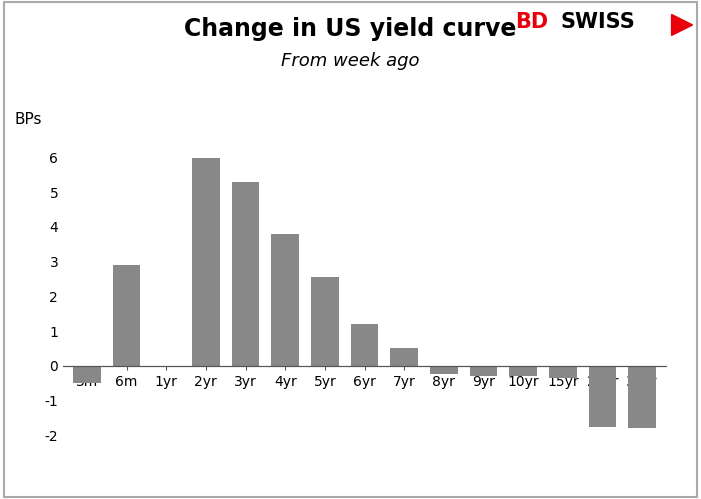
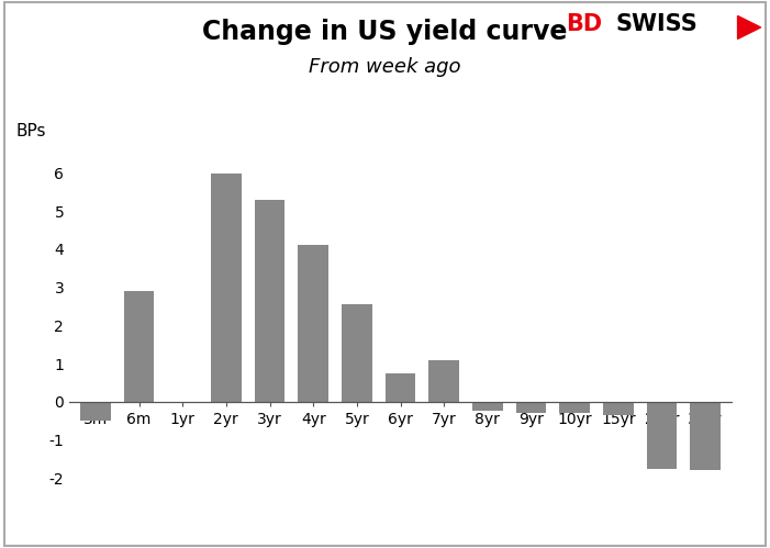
4yr: 3.80 -> 4.10
6yr: 1.20 -> 0.75
7yr: 0.50 -> 1.10
